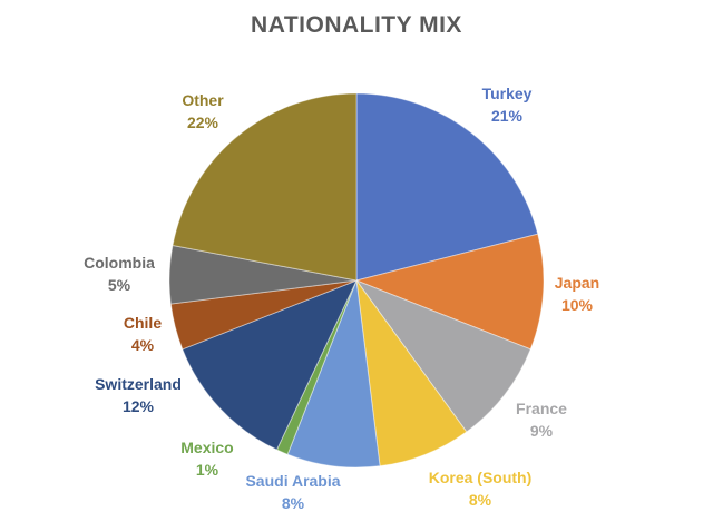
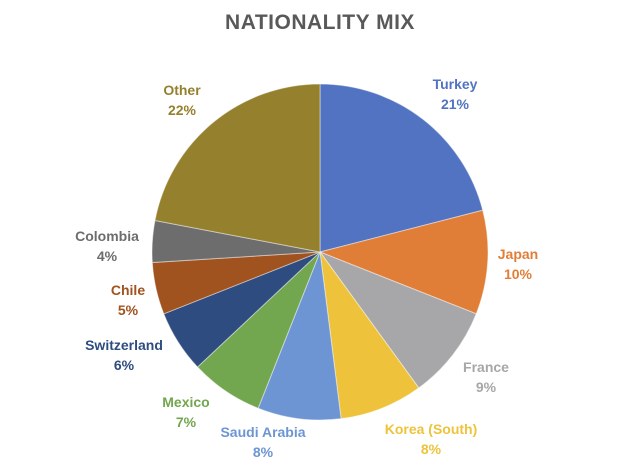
Mexico: 1% -> 7%
Switzerland: 12% -> 6%
Chile: 4% -> 5%
Colombia: 5% -> 4%
